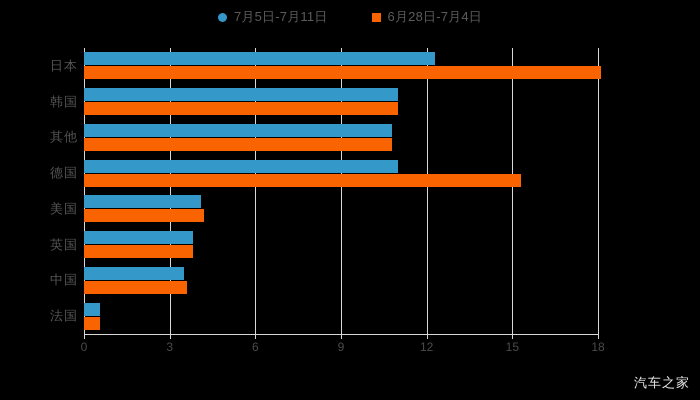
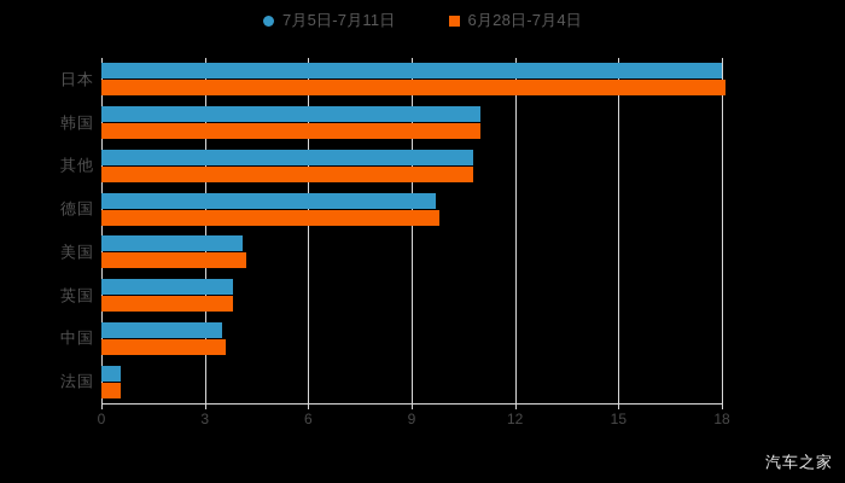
7月5日-7月11日/日本: 12.3 -> 18.0
7月5日-7月11日/德国: 11.0 -> 9.7
6月28日-7月4日/德国: 15.3 -> 9.8
